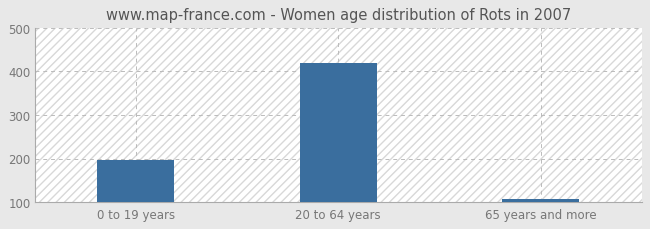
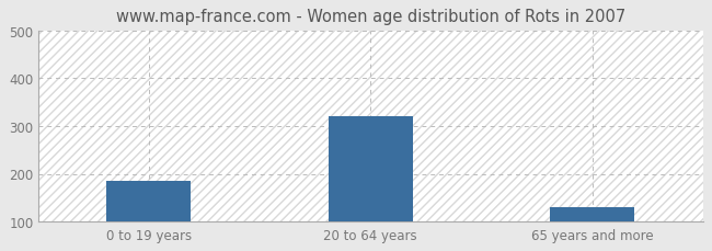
0 to 19 years: 197 -> 185
20 to 64 years: 418 -> 320
65 years and more: 107 -> 130
